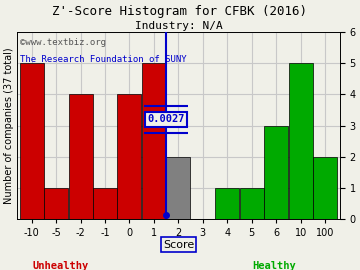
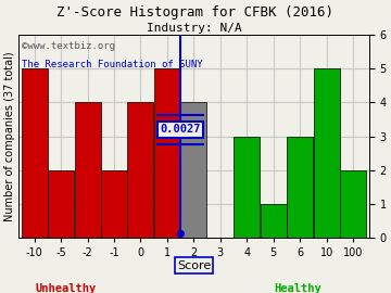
-5: 1 -> 2
-1: 1 -> 2
2: 2 -> 4
4: 1 -> 3
